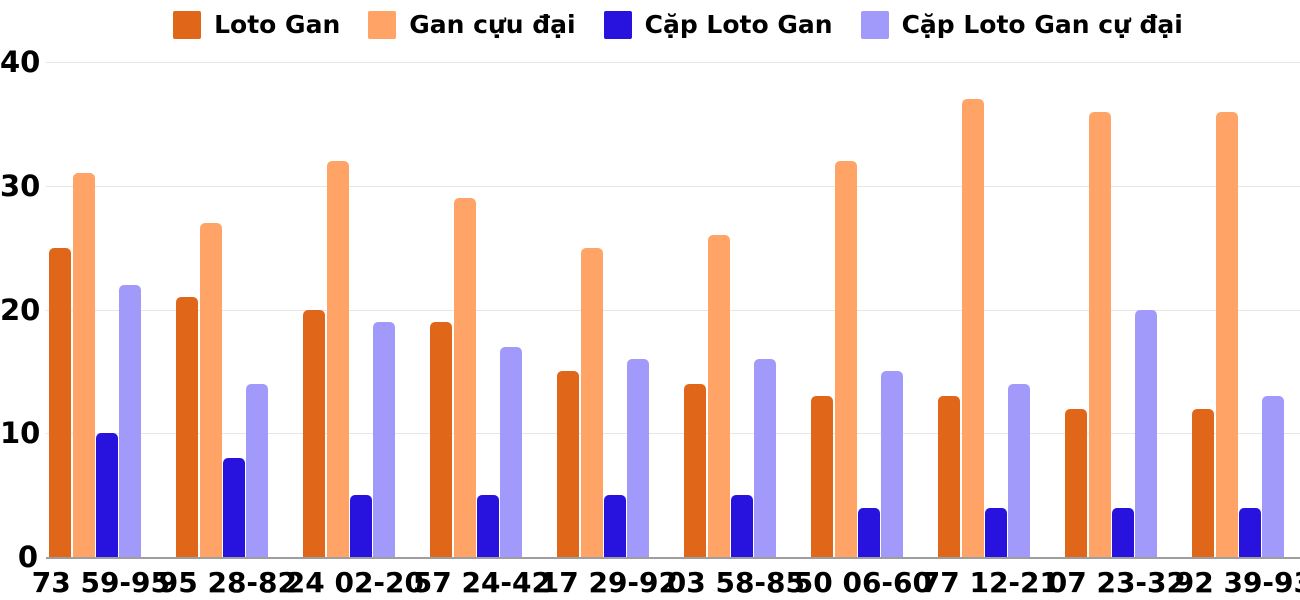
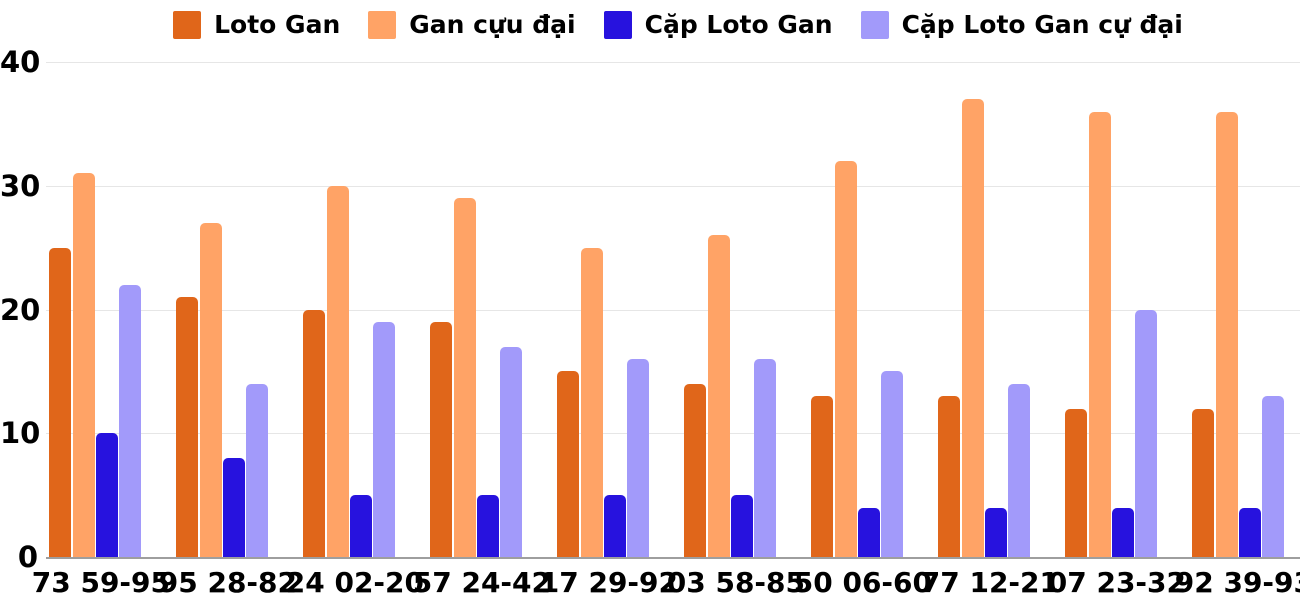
Gan cựu đại/24 02-20: 32 -> 30
